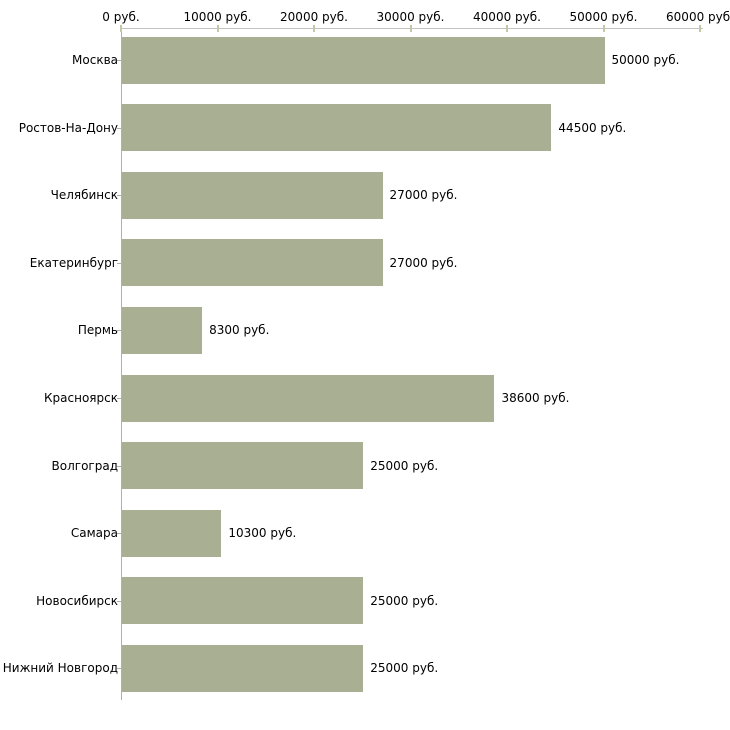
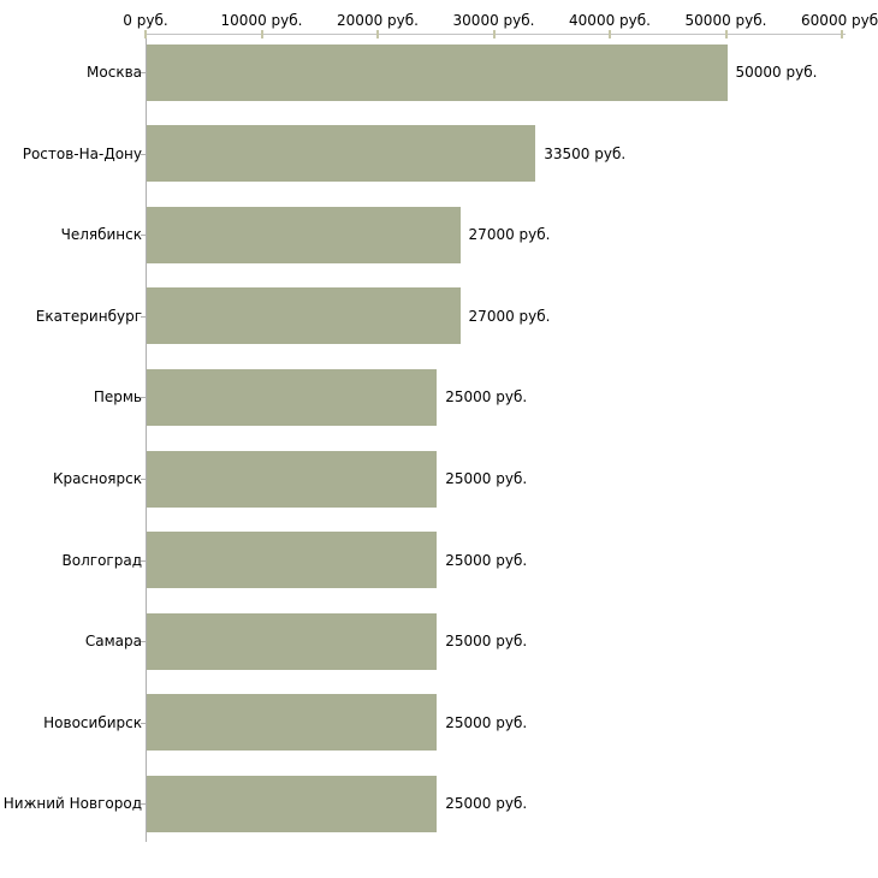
Ростов-На-Дону: 44500 -> 33500
Пермь: 8300 -> 25000
Красноярск: 38600 -> 25000
Самара: 10300 -> 25000
